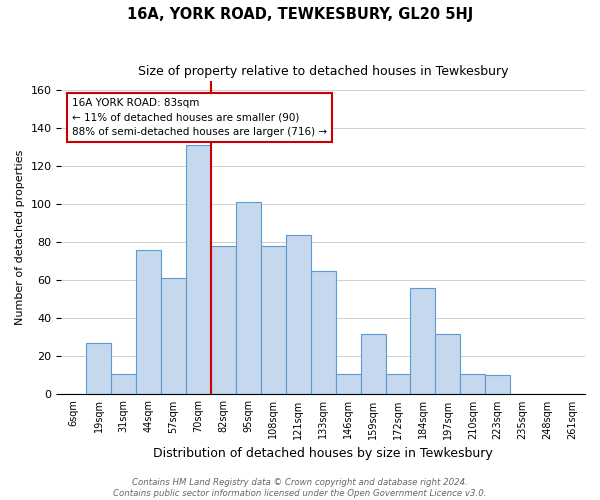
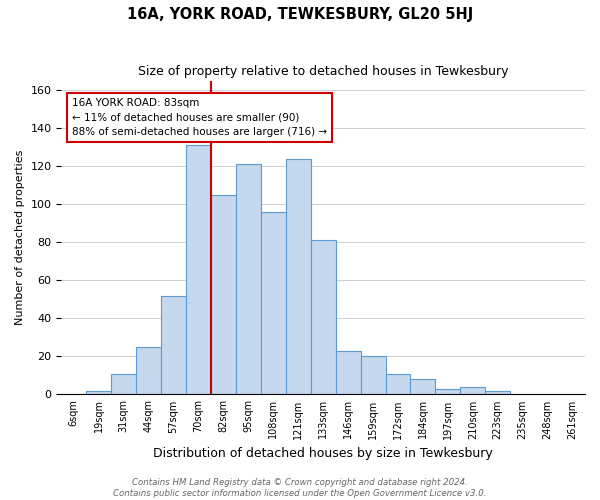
19sqm: 27 -> 2
44sqm: 76 -> 25
57sqm: 61 -> 52
82sqm: 78 -> 105
95sqm: 101 -> 121
108sqm: 78 -> 96
121sqm: 84 -> 124
133sqm: 65 -> 81
146sqm: 11 -> 23
159sqm: 32 -> 20
184sqm: 56 -> 8
197sqm: 32 -> 3
210sqm: 11 -> 4
223sqm: 10 -> 2
